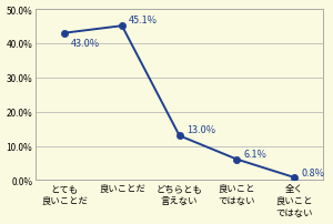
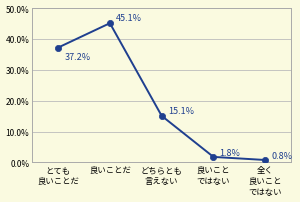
とても 良いことだ: 43.0% -> 37.2%
どちらとも 言えない: 13.0% -> 15.1%
良いこと ではない: 6.1% -> 1.8%
